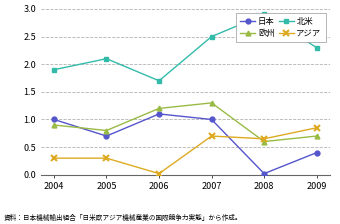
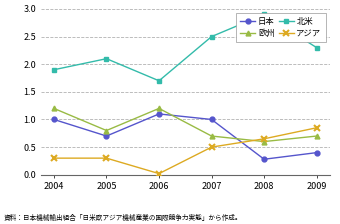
欧州/2004: 0.9 -> 1.2
欧州/2007: 1.3 -> 0.7
アジア/2007: 0.70 -> 0.50
日本/2008: 0.02 -> 0.28
